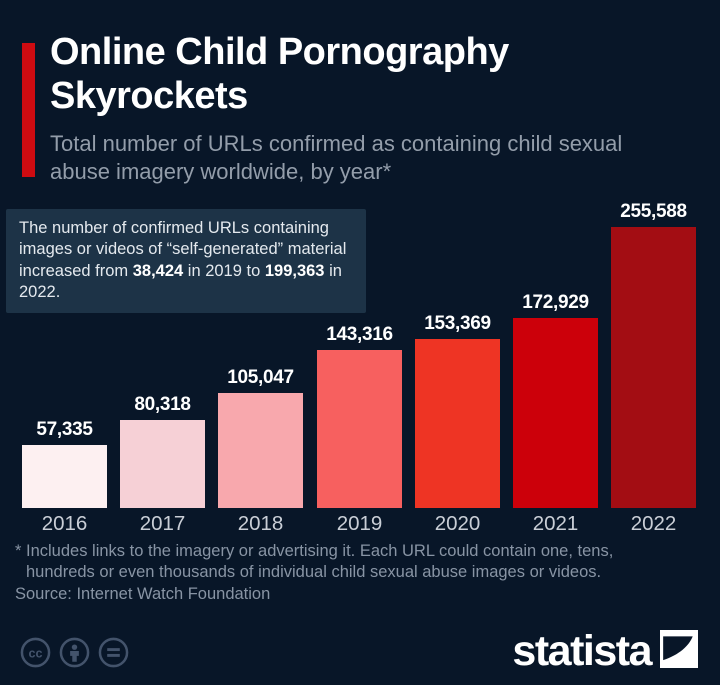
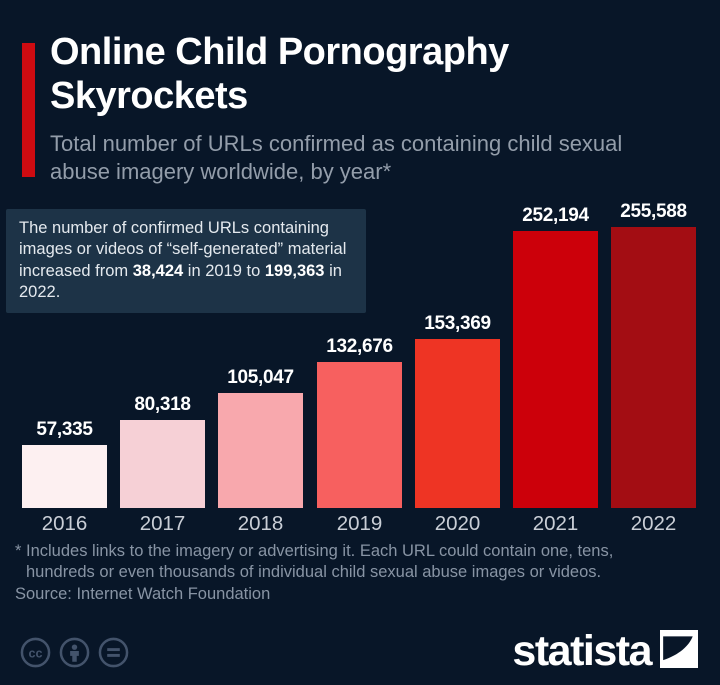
2019: 143,316 -> 132,676
2021: 172,929 -> 252,194
